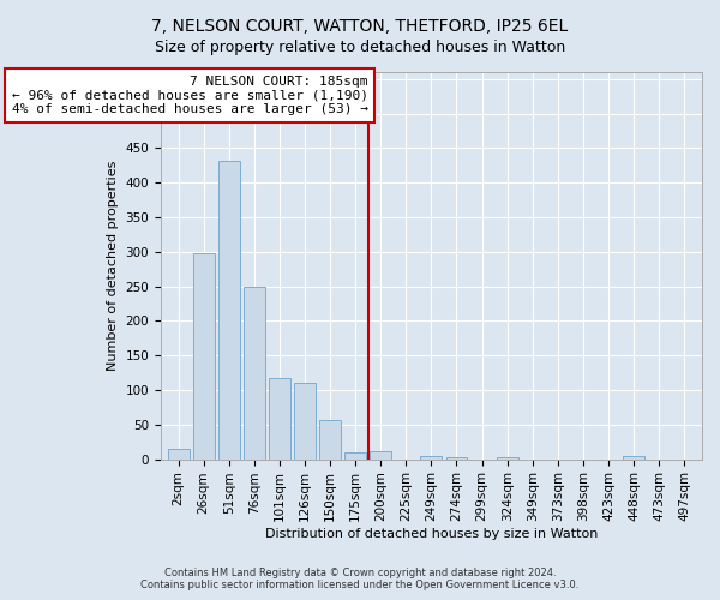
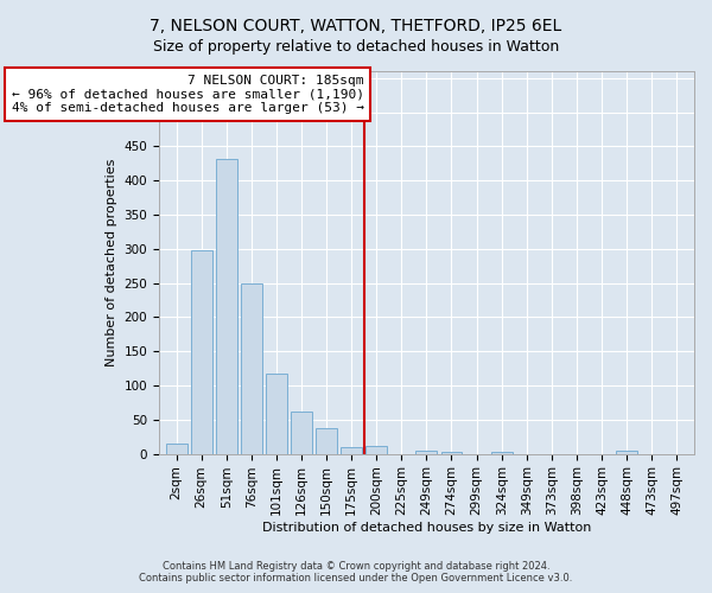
126sqm: 110 -> 62
150sqm: 56 -> 37
